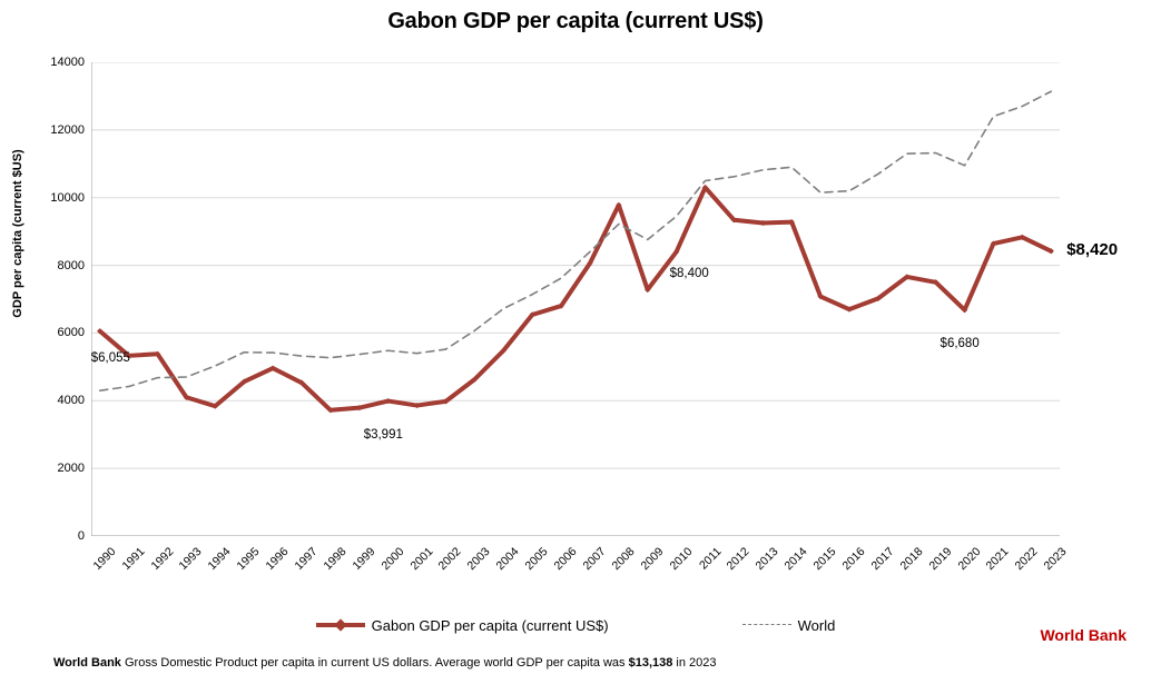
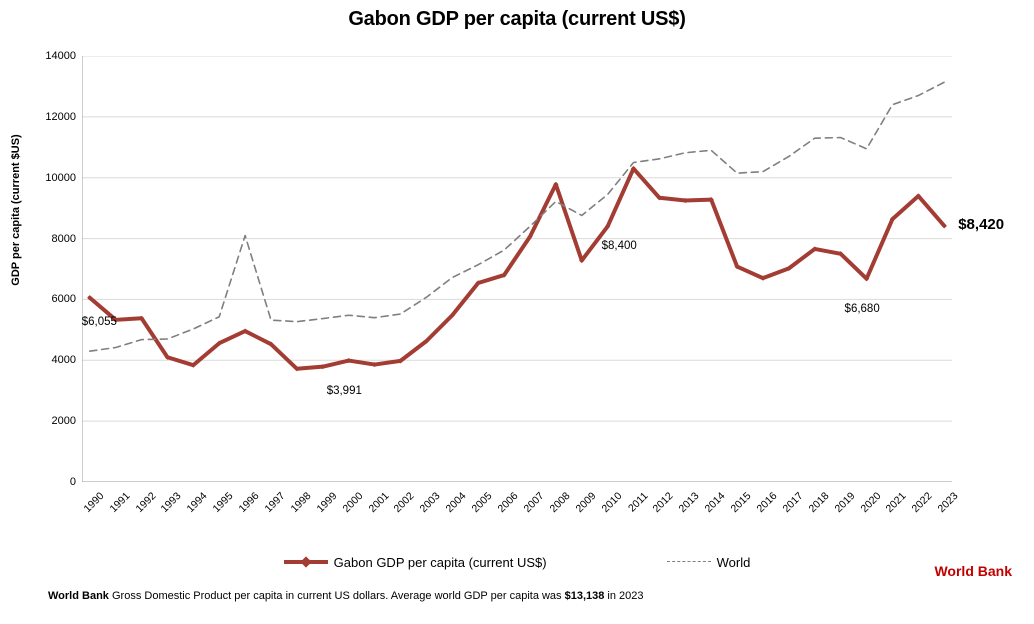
World/1996: 5400 -> 8100
Gabon GDP per capita (current US$)/2022: 8800 -> 9400
